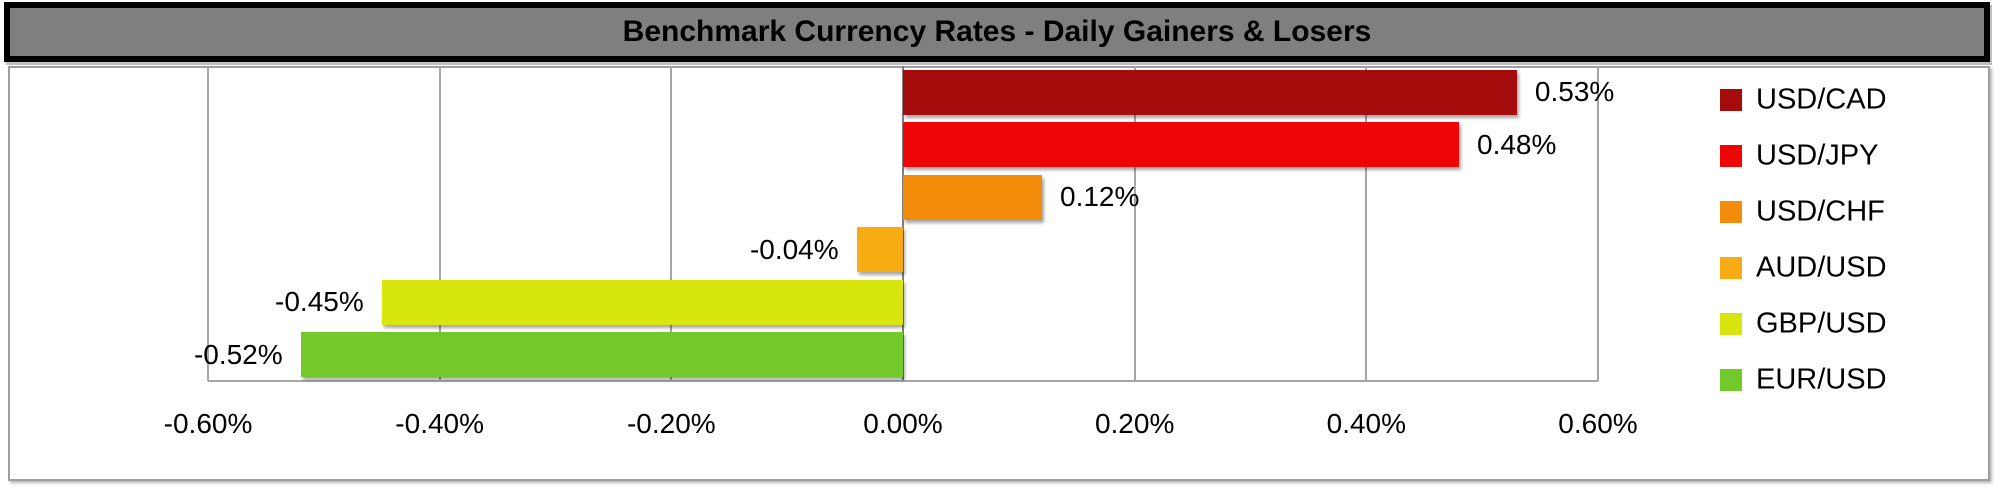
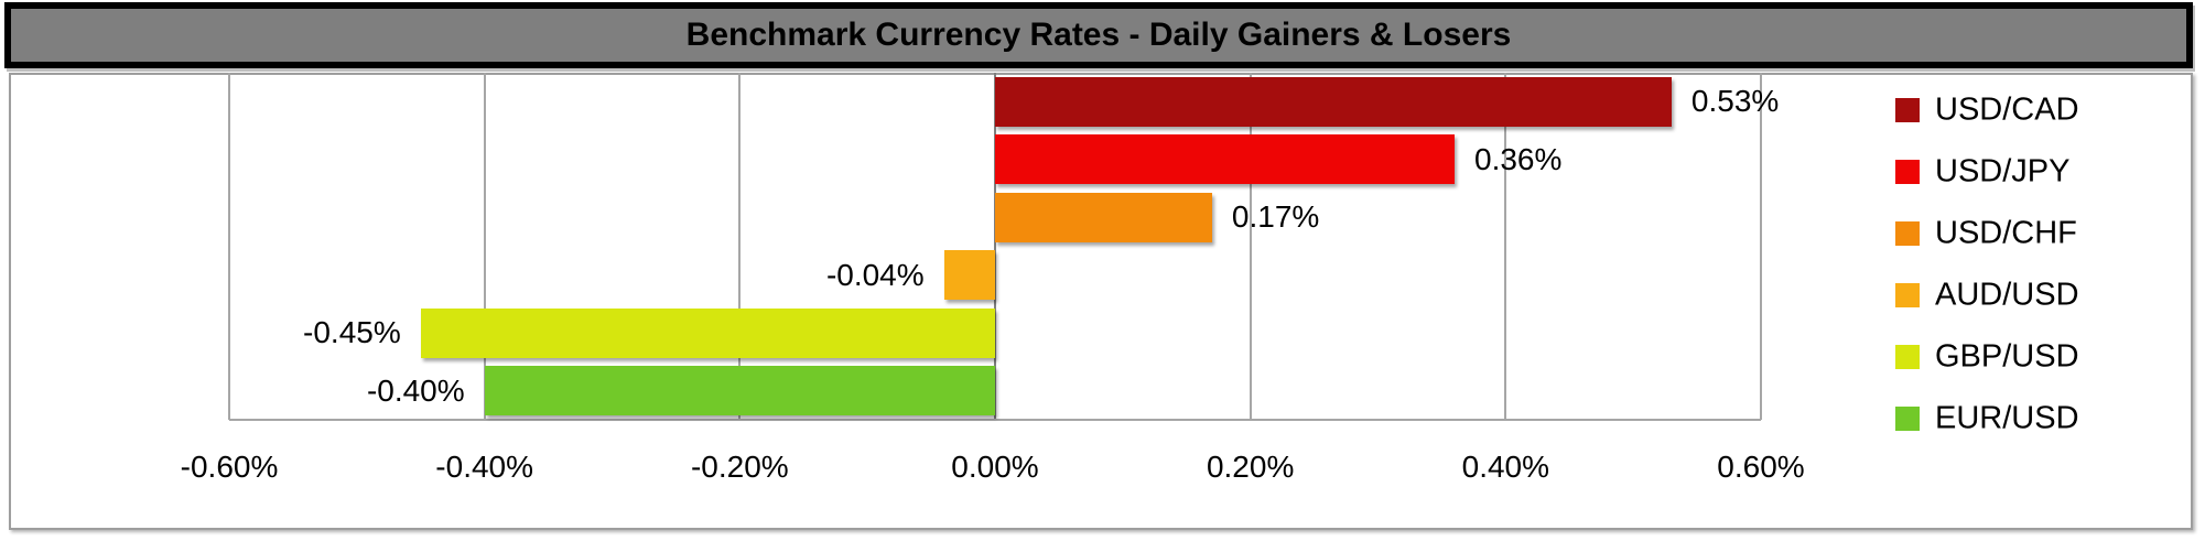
USD/JPY: 0.48% -> 0.36%
USD/CHF: 0.12% -> 0.17%
EUR/USD: -0.52% -> -0.40%
